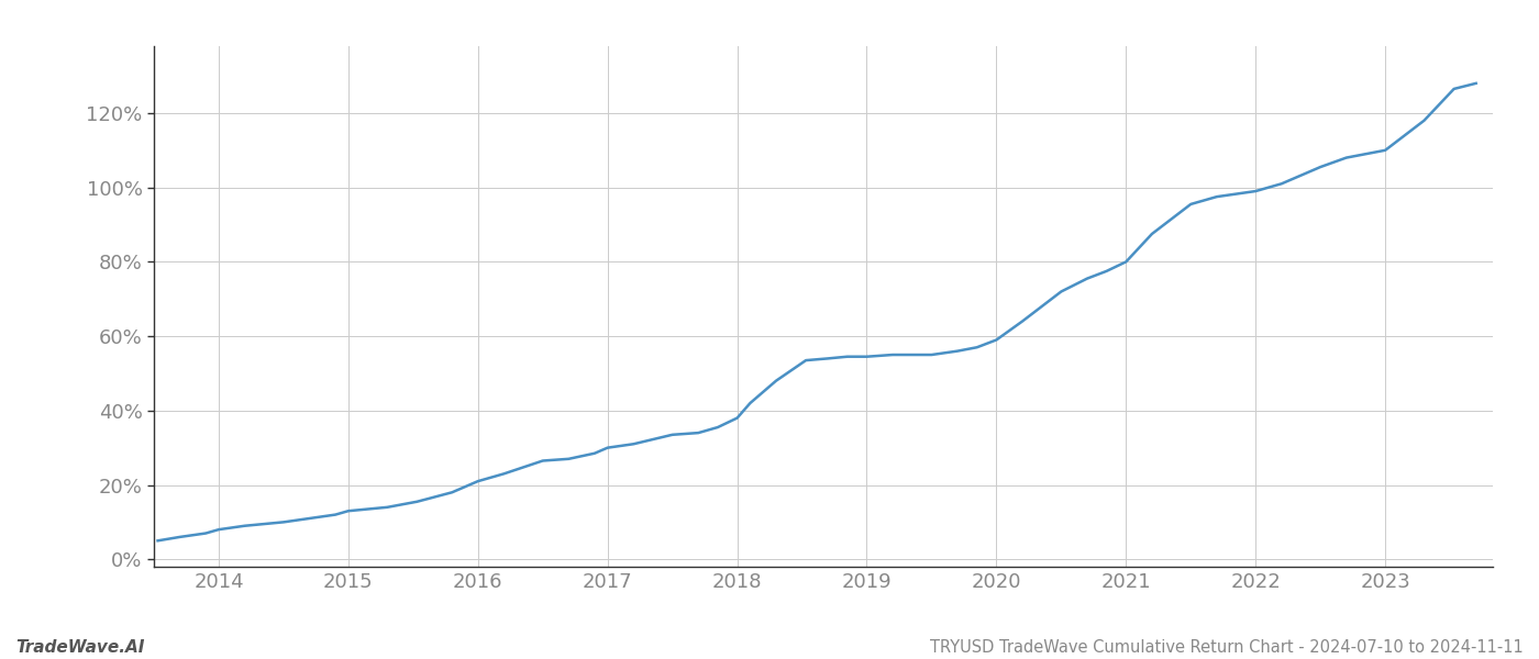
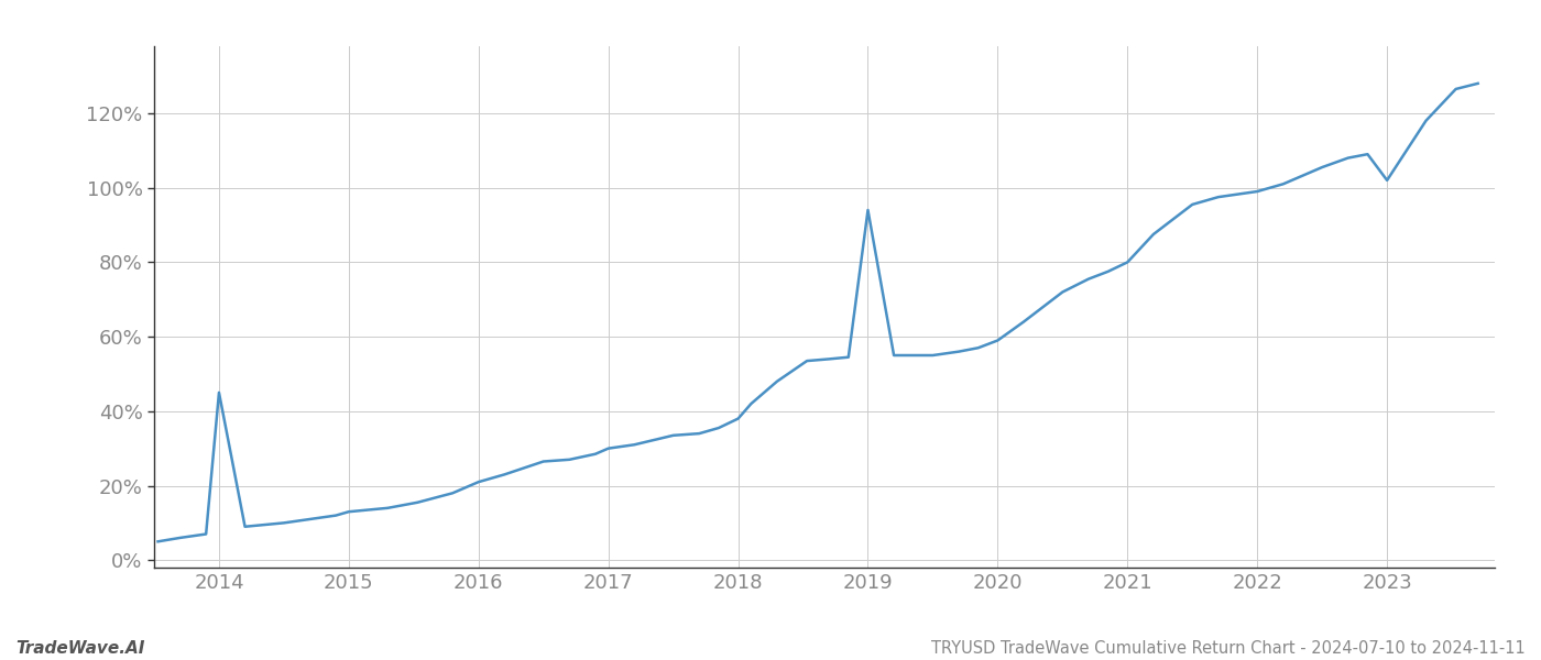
2014: 8.0% -> 45.0%
2019: 54.5% -> 94.0%
2023: 110.0% -> 102.0%
